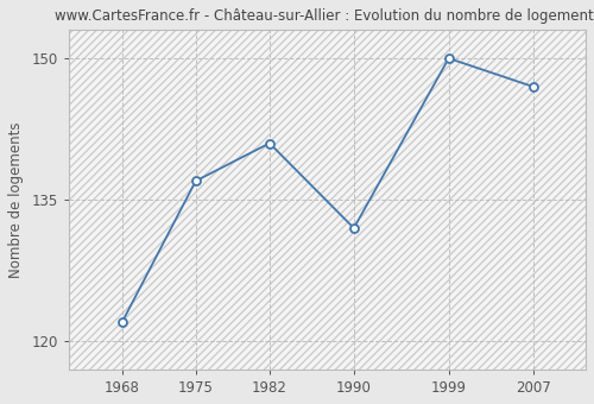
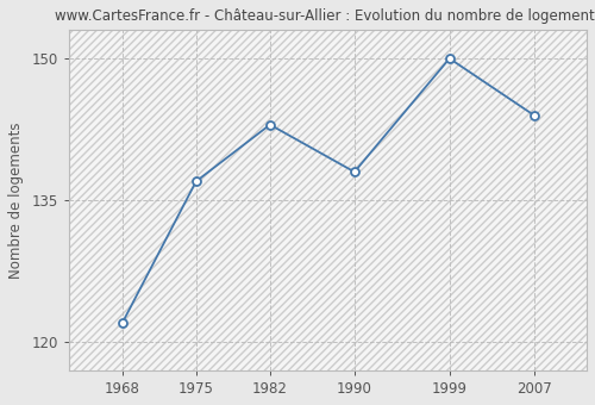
1982: 141 -> 143
1990: 132 -> 138
2007: 147 -> 144
